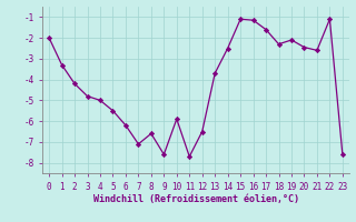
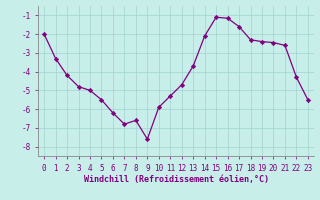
7: -7.1 -> -6.8
11: -7.7 -> -5.3
12: -6.5 -> -4.7
14: -2.5 -> -2.1
19: -2.1 -> -2.4
22: -1.1 -> -4.3
23: -7.6 -> -5.5
